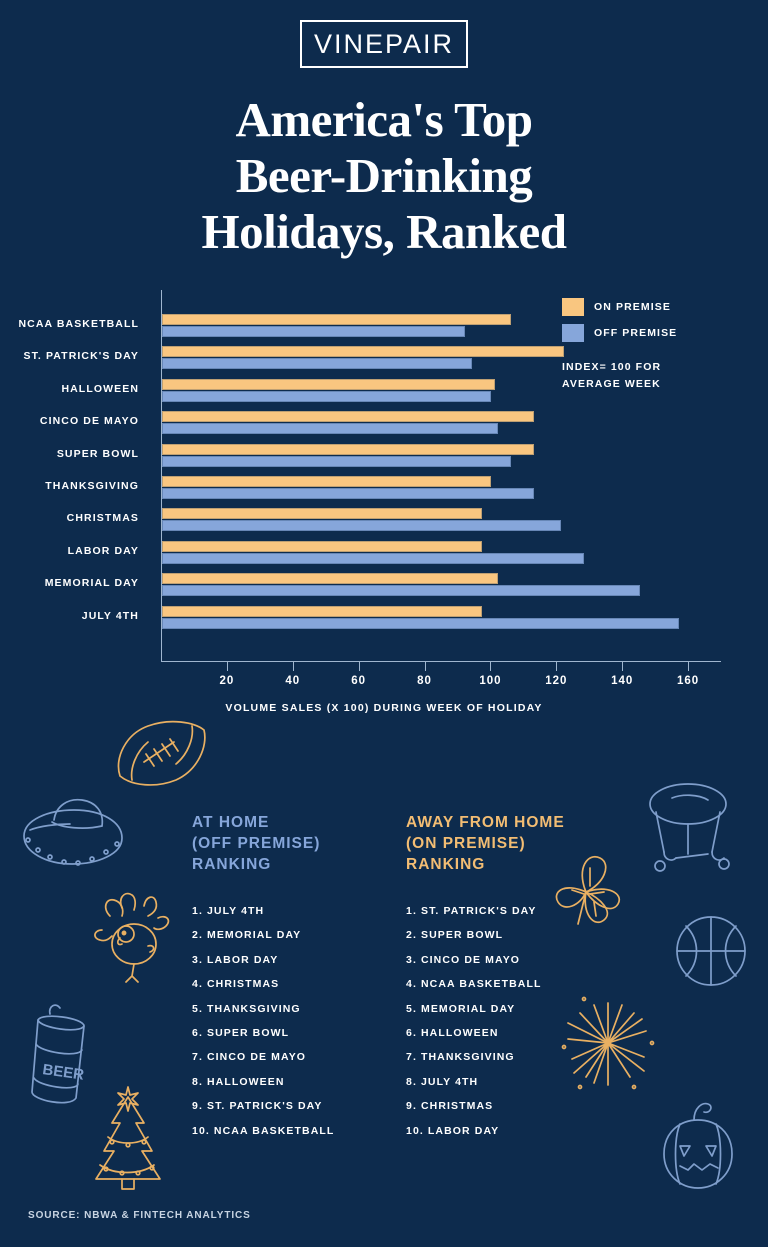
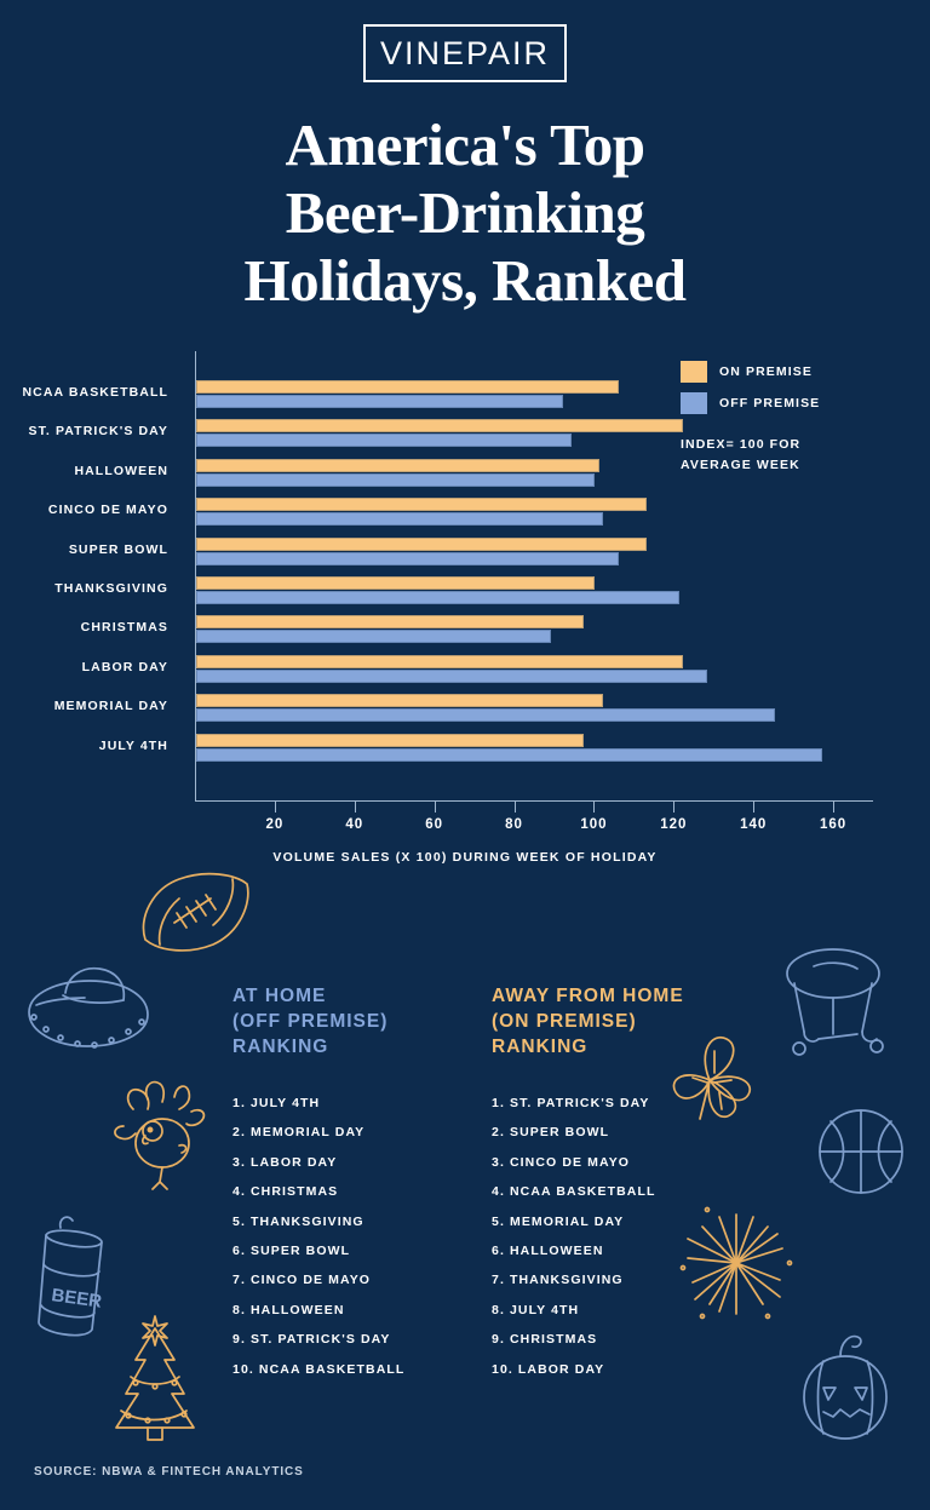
OFF PREMISE/THANKSGIVING: 113 -> 121
OFF PREMISE/CHRISTMAS: 121 -> 89
ON PREMISE/LABOR DAY: 97 -> 122
